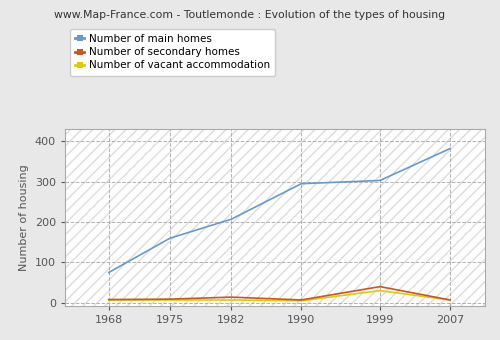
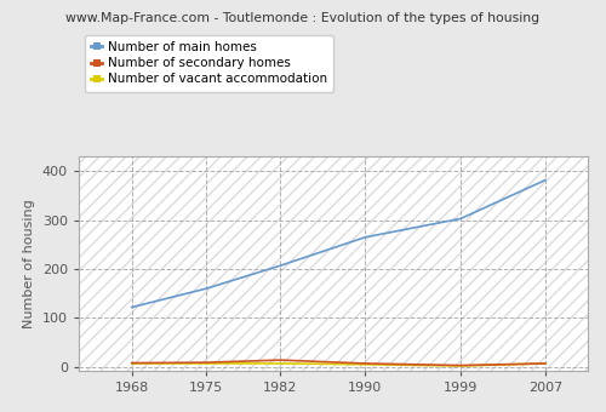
Number of main homes/1968: 75 -> 122
Number of main homes/1990: 295 -> 265
Number of secondary homes/1999: 40 -> 3
Number of vacant accommodation/1999: 30 -> 2
